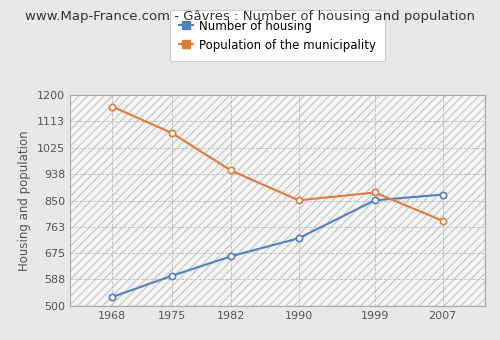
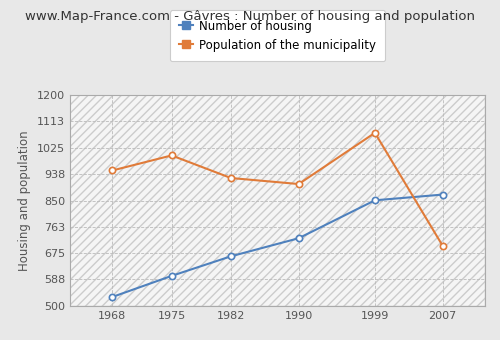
Population of the municipality/1968: 1162 -> 950
Population of the municipality/1975: 1075 -> 1000
Population of the municipality/1982: 950 -> 925
Population of the municipality/1990: 851 -> 905
Population of the municipality/1999: 877 -> 1075
Population of the municipality/2007: 783 -> 700
